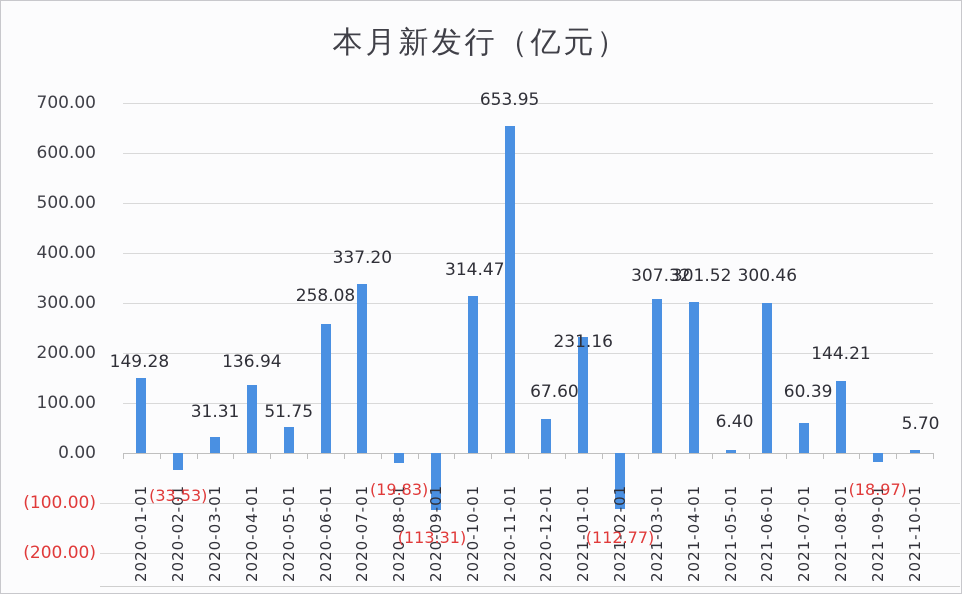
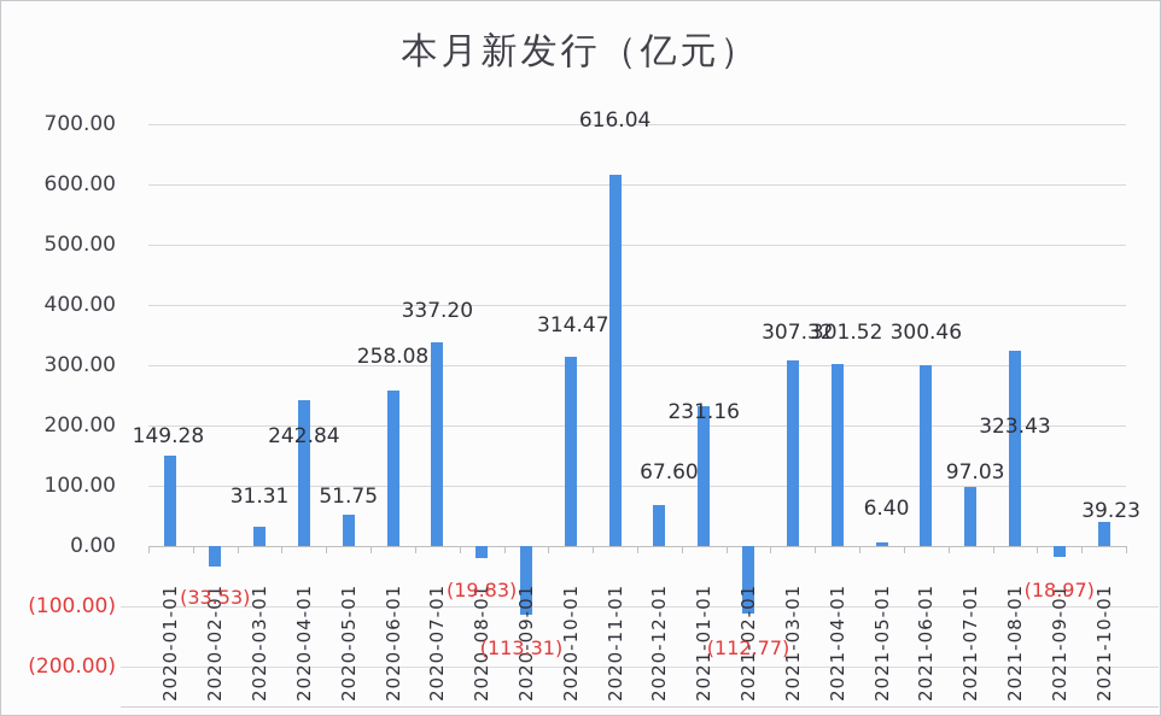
2020-04-01: 136.94 -> 242.84
2020-11-01: 653.95 -> 616.04
2021-07-01: 60.39 -> 97.03
2021-08-01: 144.21 -> 323.43
2021-10-01: 5.70 -> 39.23
